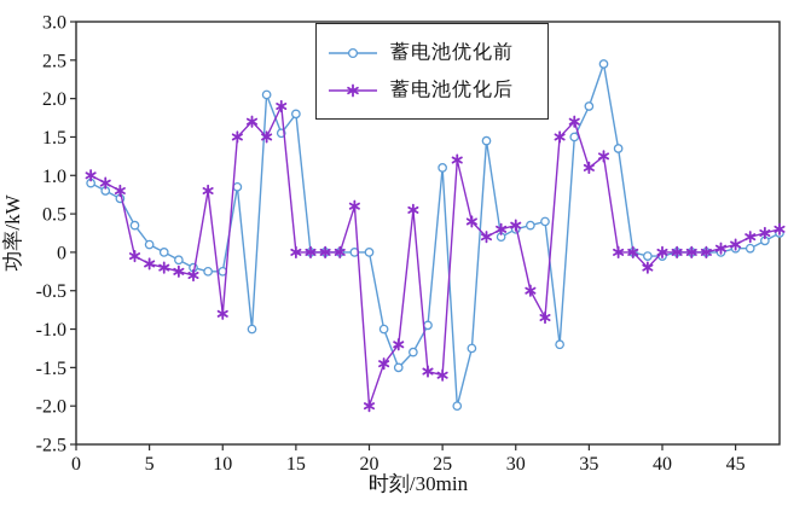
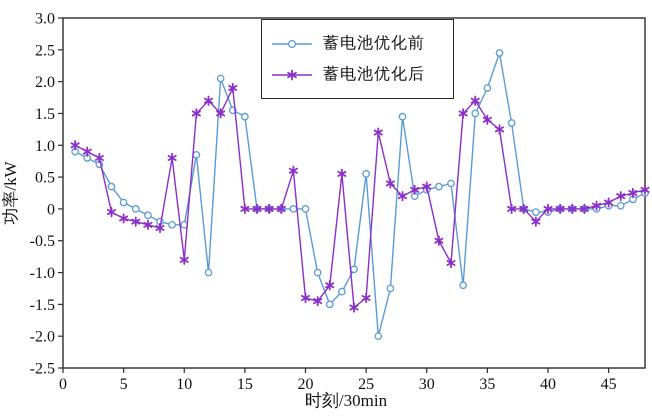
蓄电池优化前/15: 1.8 -> 1.4
蓄电池优化后/20: -2.0 -> -1.4
蓄电池优化前/25: 1.1 -> 0.6
蓄电池优化后/25: -1.6 -> -1.4
蓄电池优化后/35: 1.1 -> 1.4
